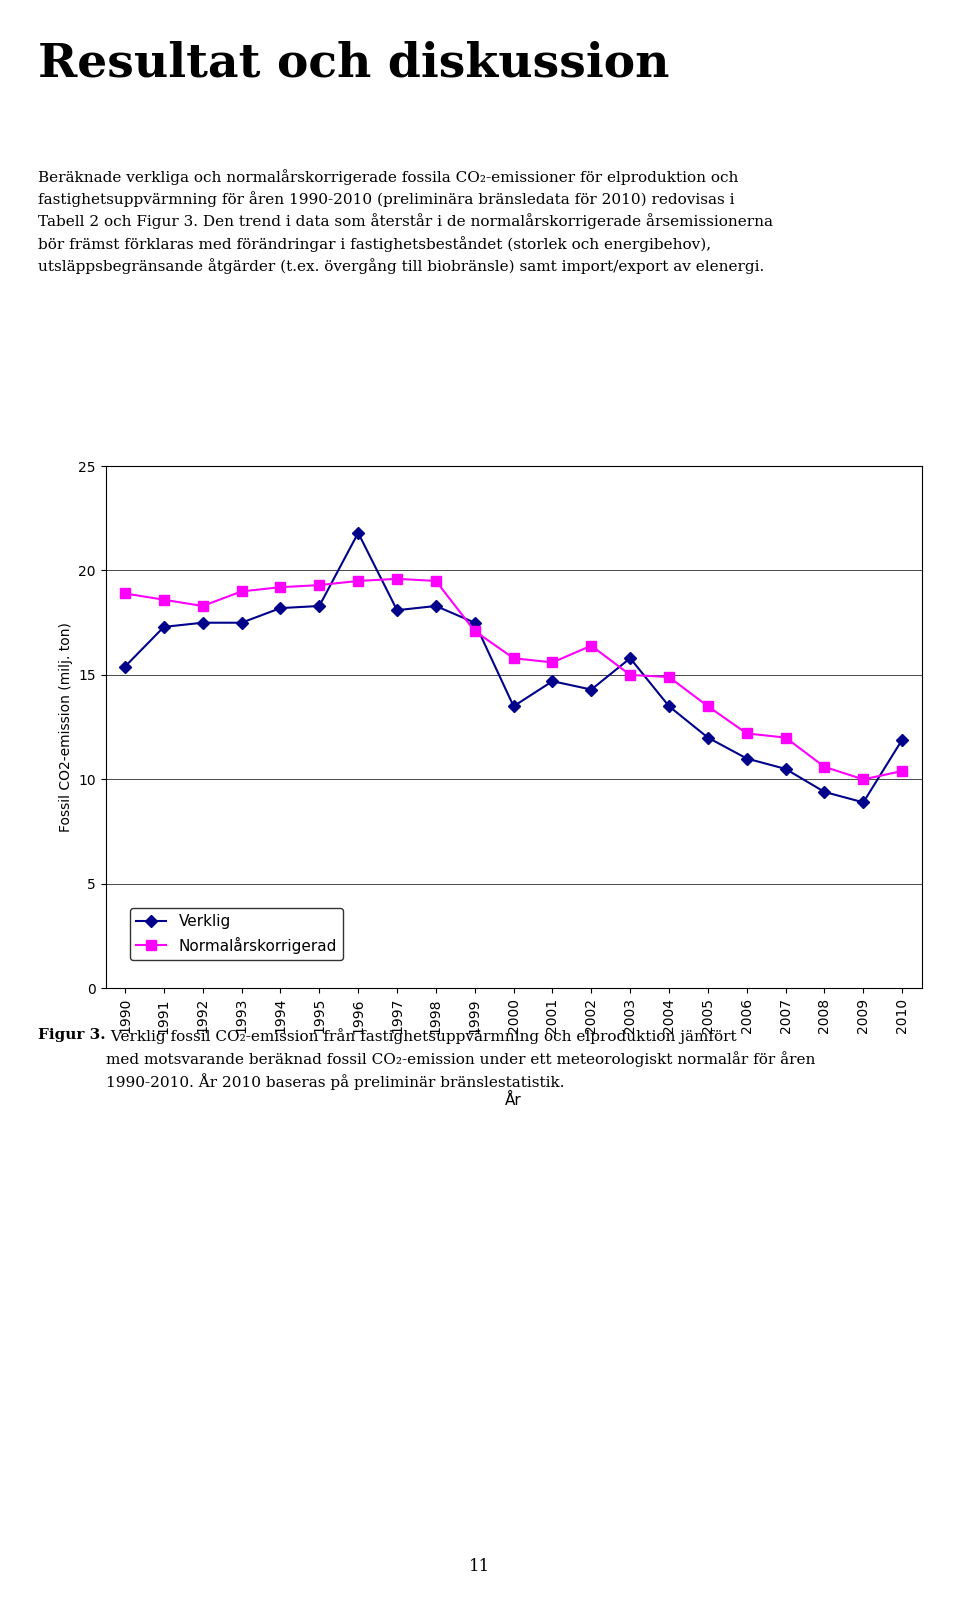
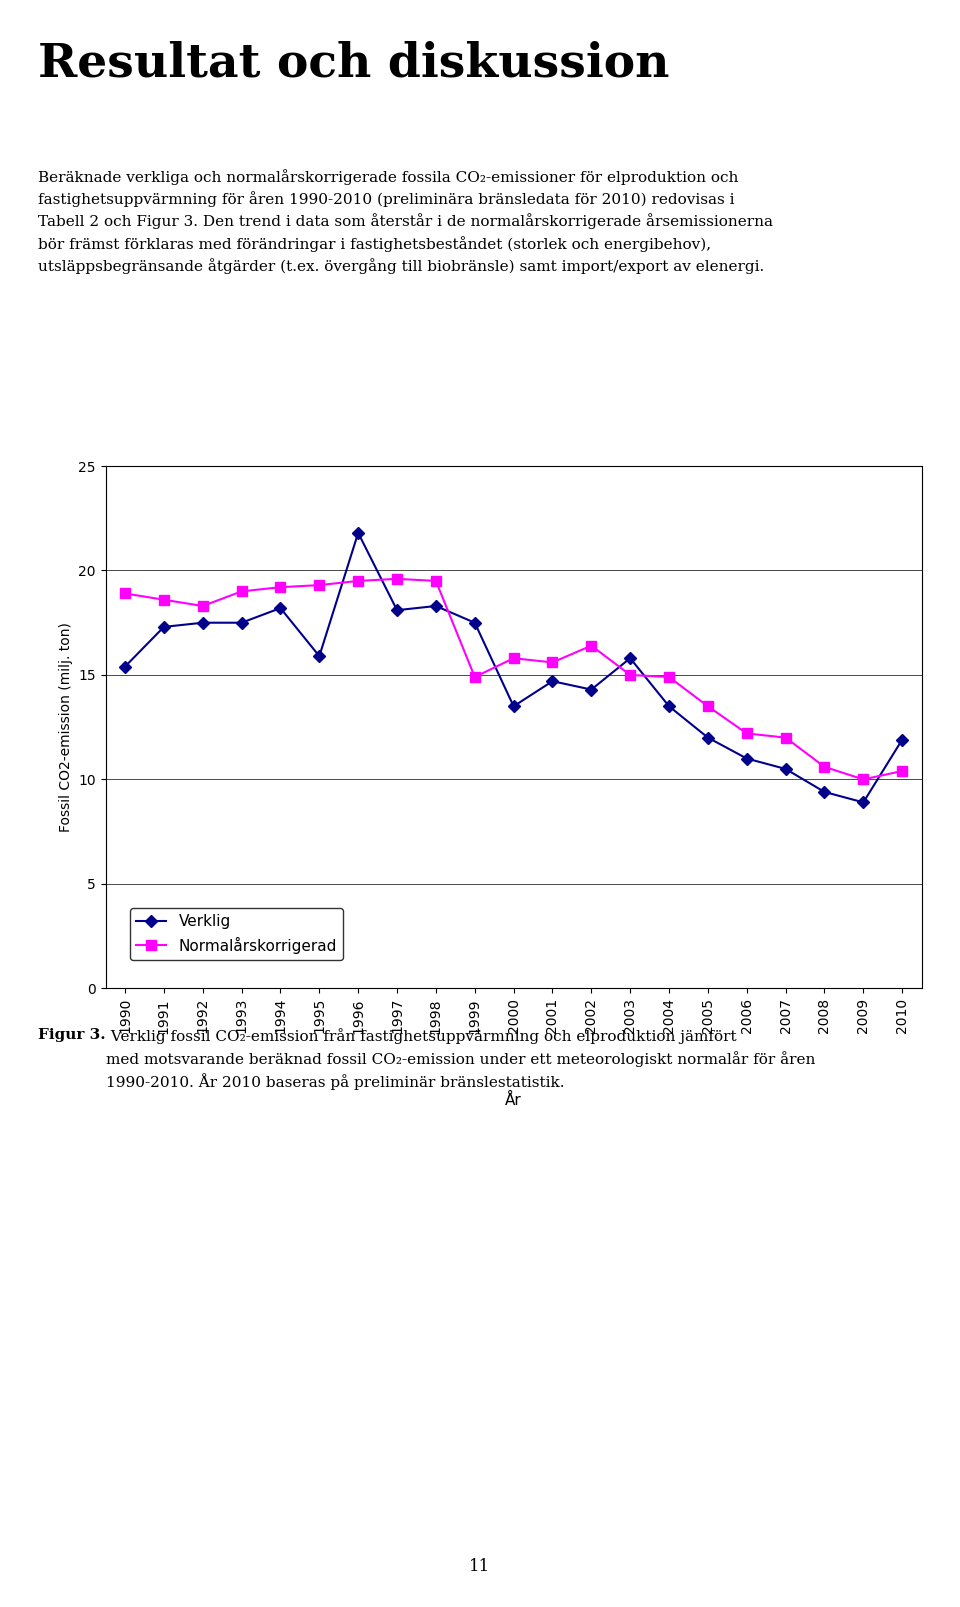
Verklig/1995: 18.3 -> 15.9
Normalårskorrigerad/1999: 17.1 -> 14.9
